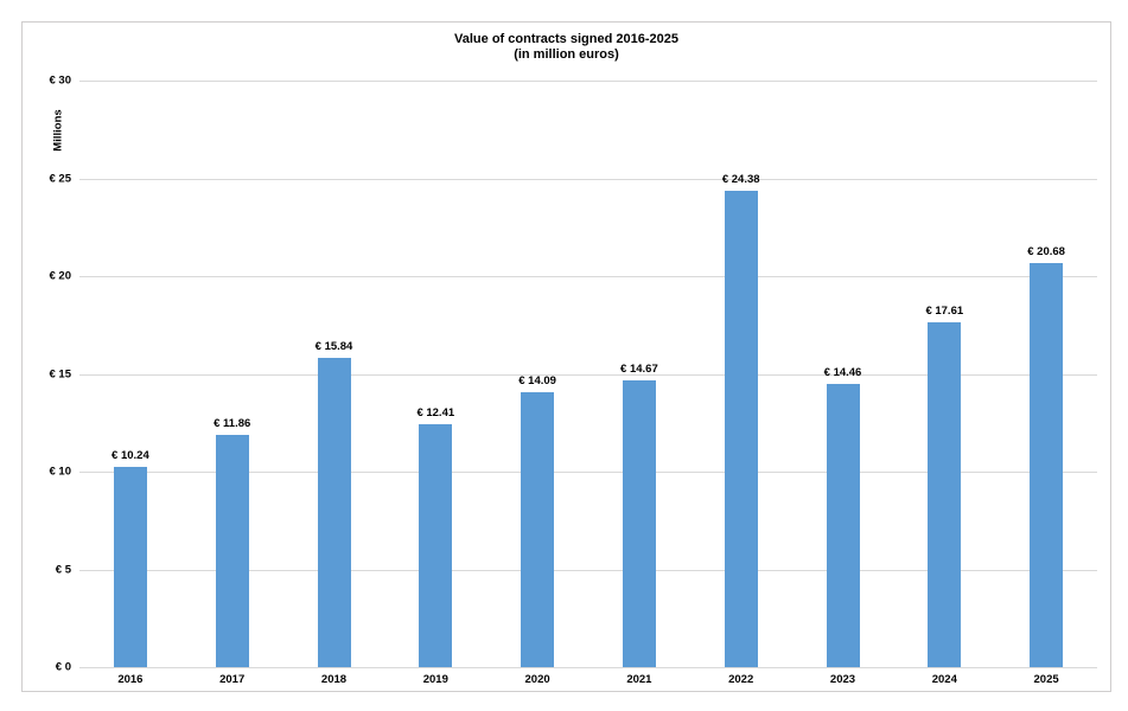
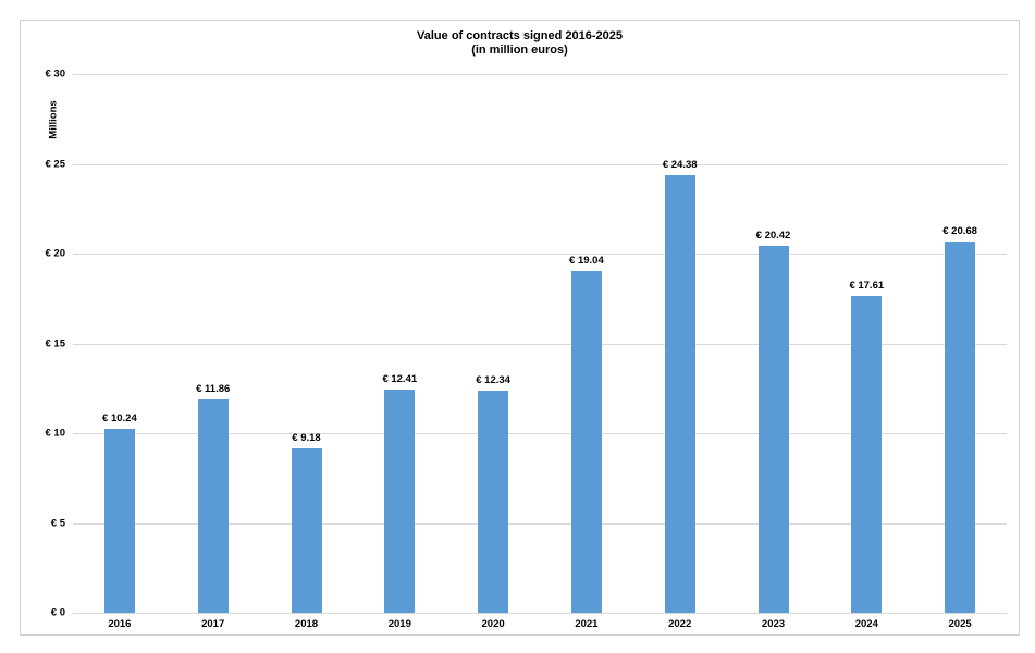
2018: 15.84 -> 9.18
2020: 14.09 -> 12.34
2021: 14.67 -> 19.04
2023: 14.46 -> 20.42
